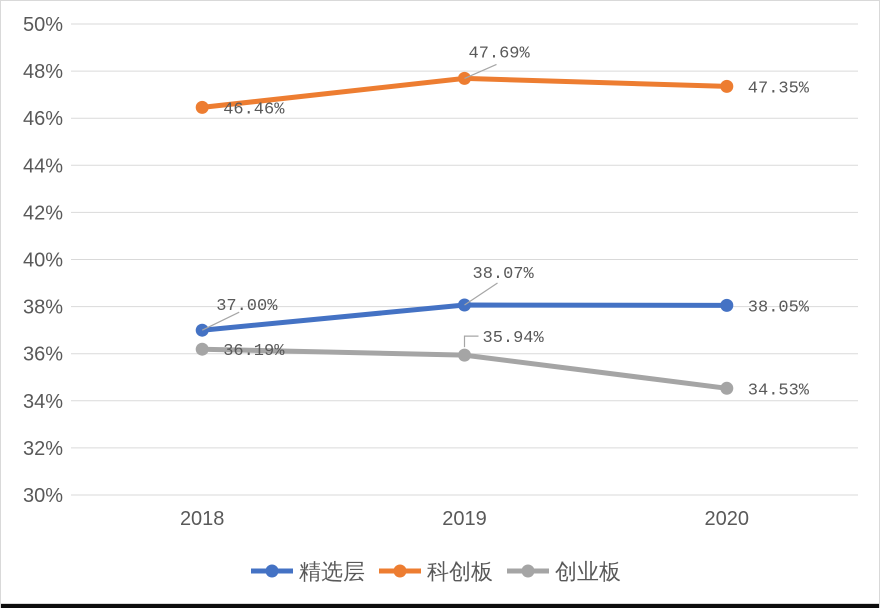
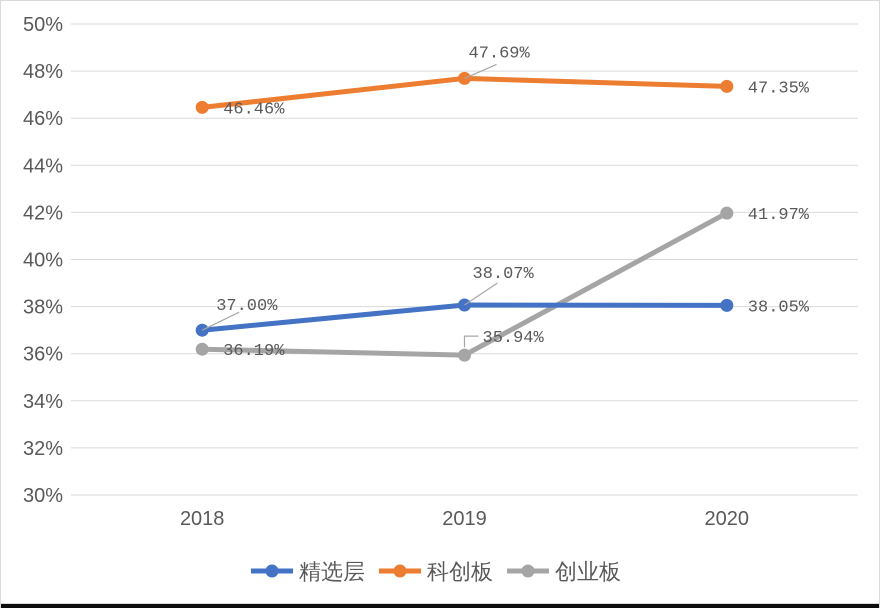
创业板/2020: 34.53% -> 41.97%
